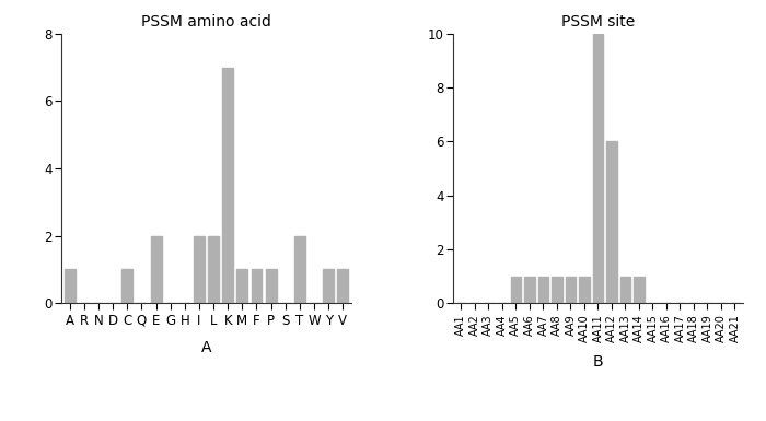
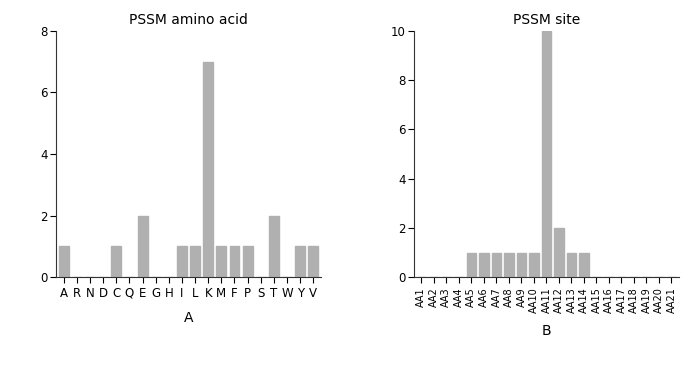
PSSM amino acid/I: 2 -> 1
PSSM amino acid/L: 2 -> 1
PSSM site/AA12: 6 -> 2
